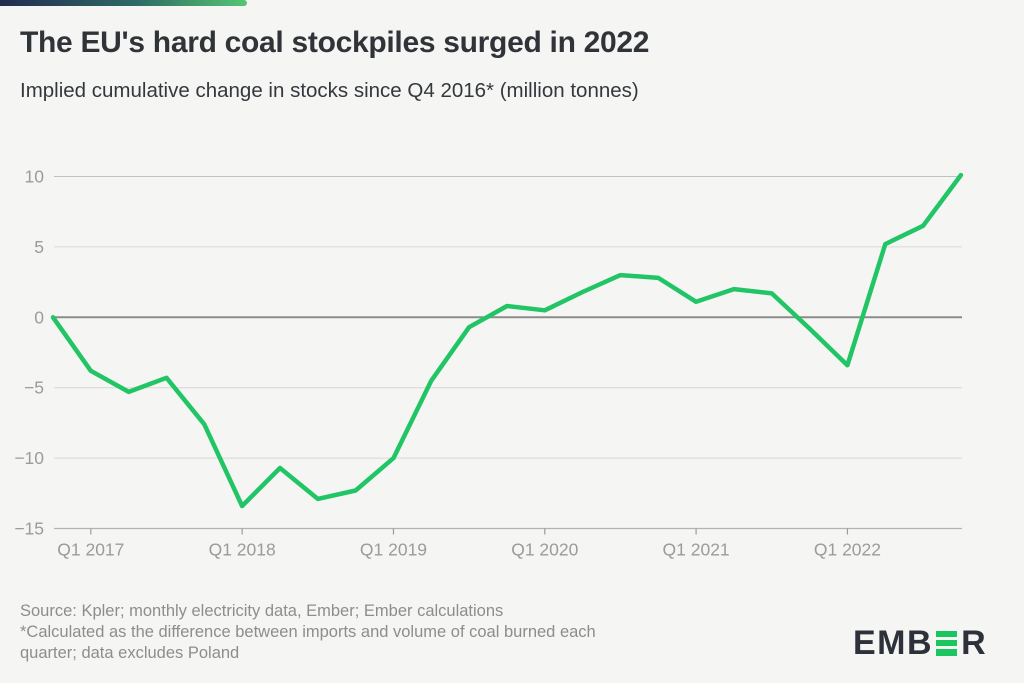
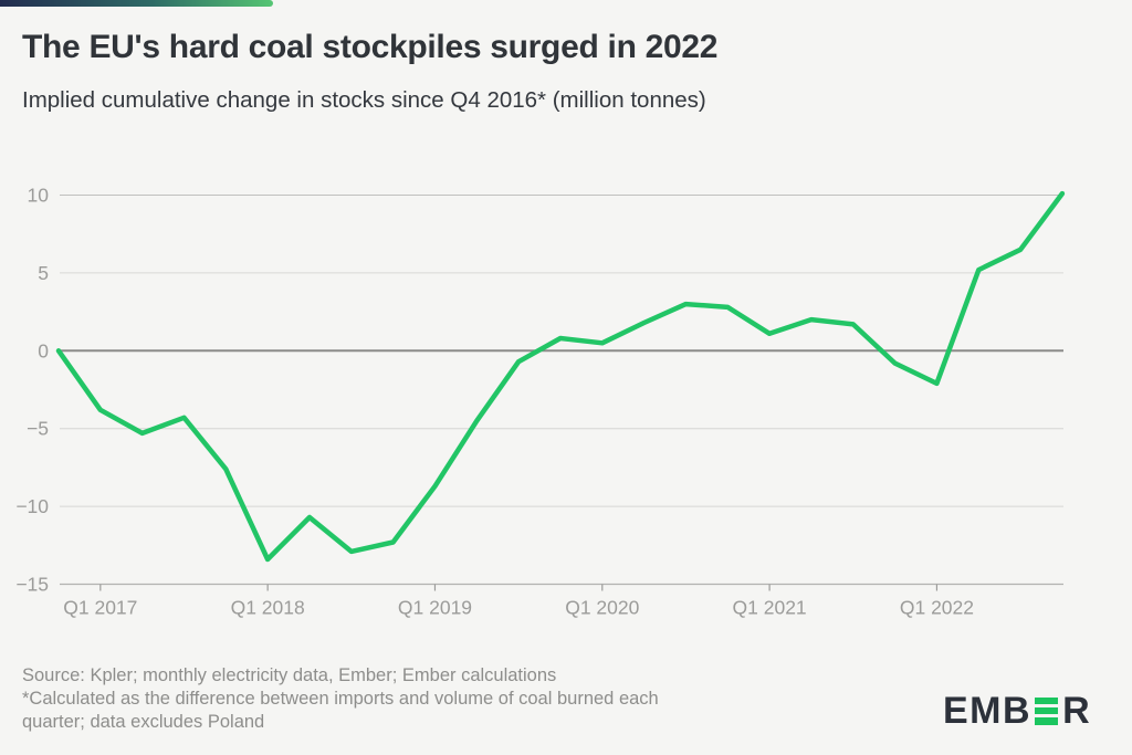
Q1 2019: -10.0 -> -8.7
Q1 2022: -3.4 -> -2.1
